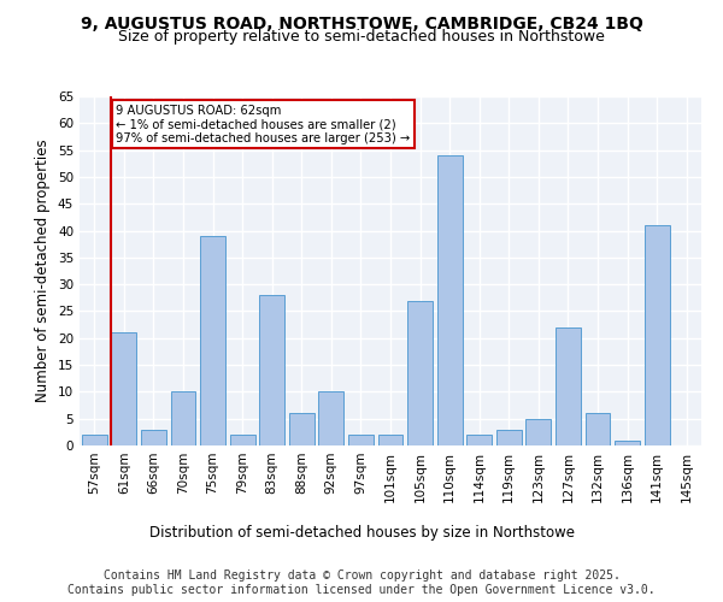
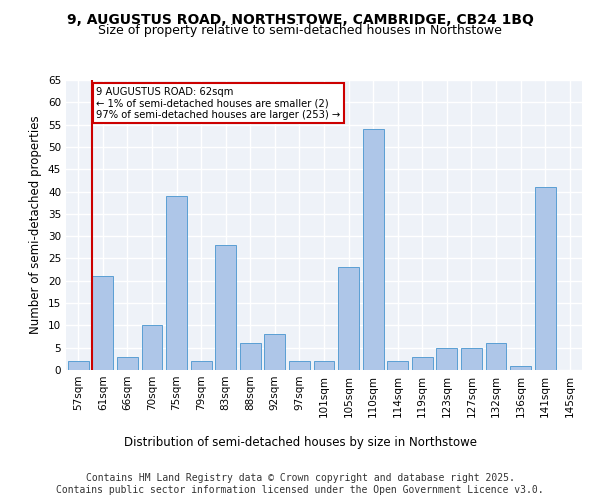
92sqm: 10 -> 8
105sqm: 27 -> 23
127sqm: 22 -> 5
